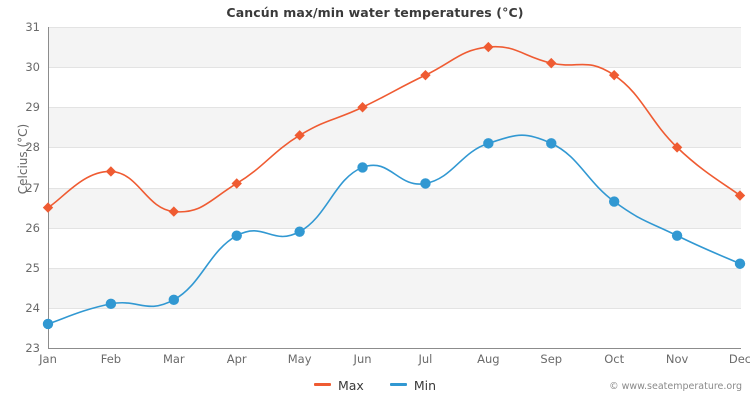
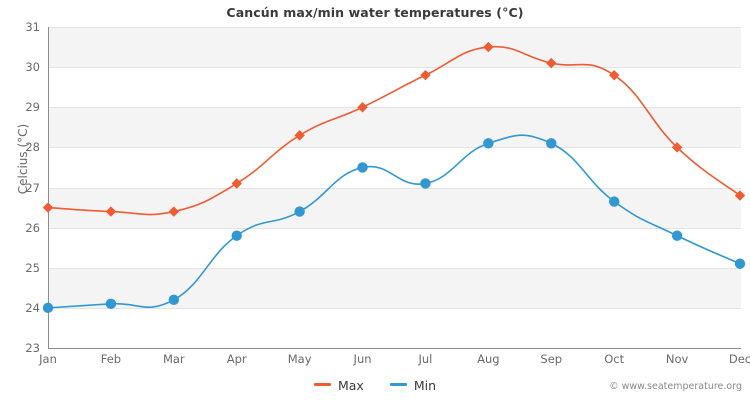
Min/Jan: 23.6 -> 24.0
Max/Feb: 27.4 -> 26.4
Min/May: 25.9 -> 26.4
